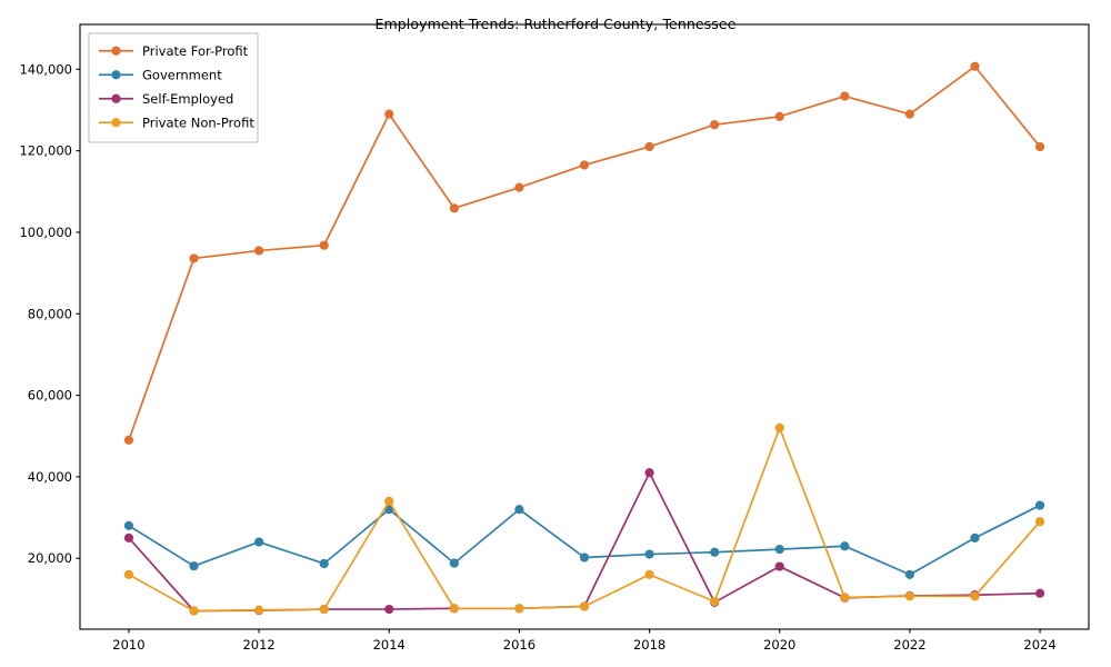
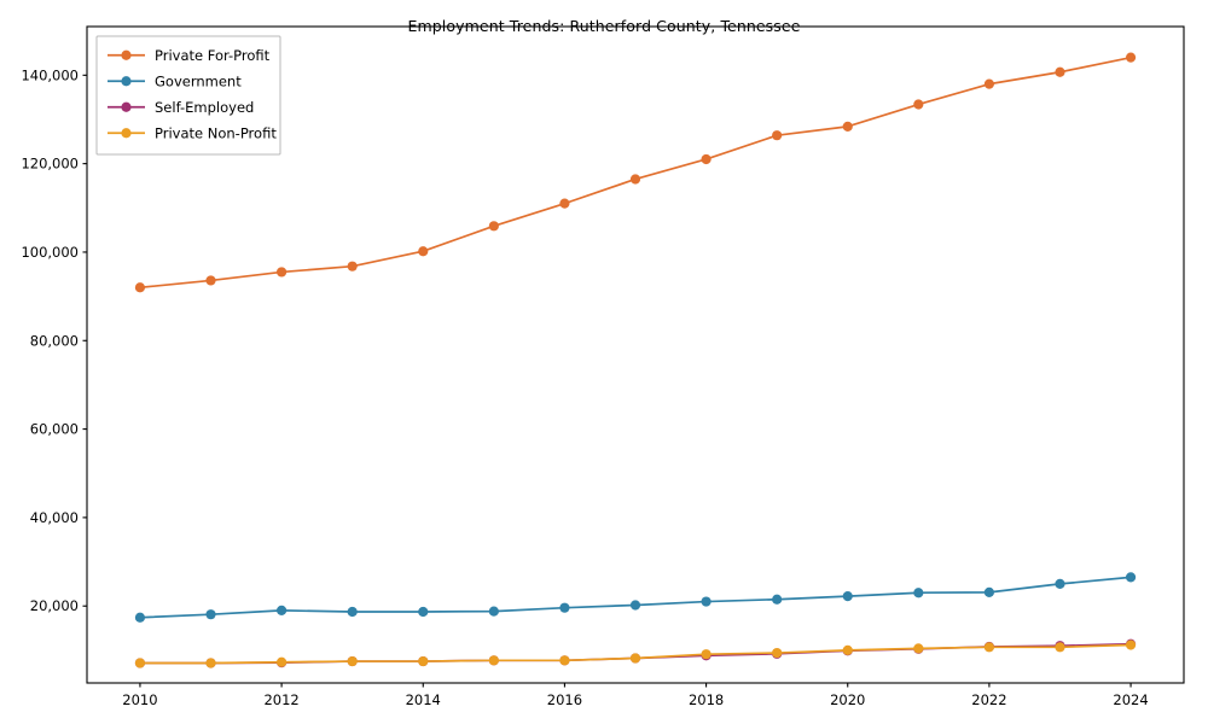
Private For-Profit/2010: 49000 -> 92000
Government/2010: 28000 -> 17000
Self-Employed/2010: 25000 -> 7000
Private Non-Profit/2010: 16000 -> 7000
Government/2012: 24000 -> 19000
Private For-Profit/2014: 129000 -> 100000
Government/2014: 32000 -> 19000
Private Non-Profit/2014: 34000 -> 8000
Government/2016: 32000 -> 20000
Self-Employed/2018: 41000 -> 9000
Private Non-Profit/2018: 16000 -> 9000
Self-Employed/2020: 18000 -> 10000
Private Non-Profit/2020: 52000 -> 10000
Private For-Profit/2022: 129000 -> 138000
Government/2022: 16000 -> 23000
Private For-Profit/2024: 121000 -> 144000
Government/2024: 33000 -> 26000
Private Non-Profit/2024: 29000 -> 11000
